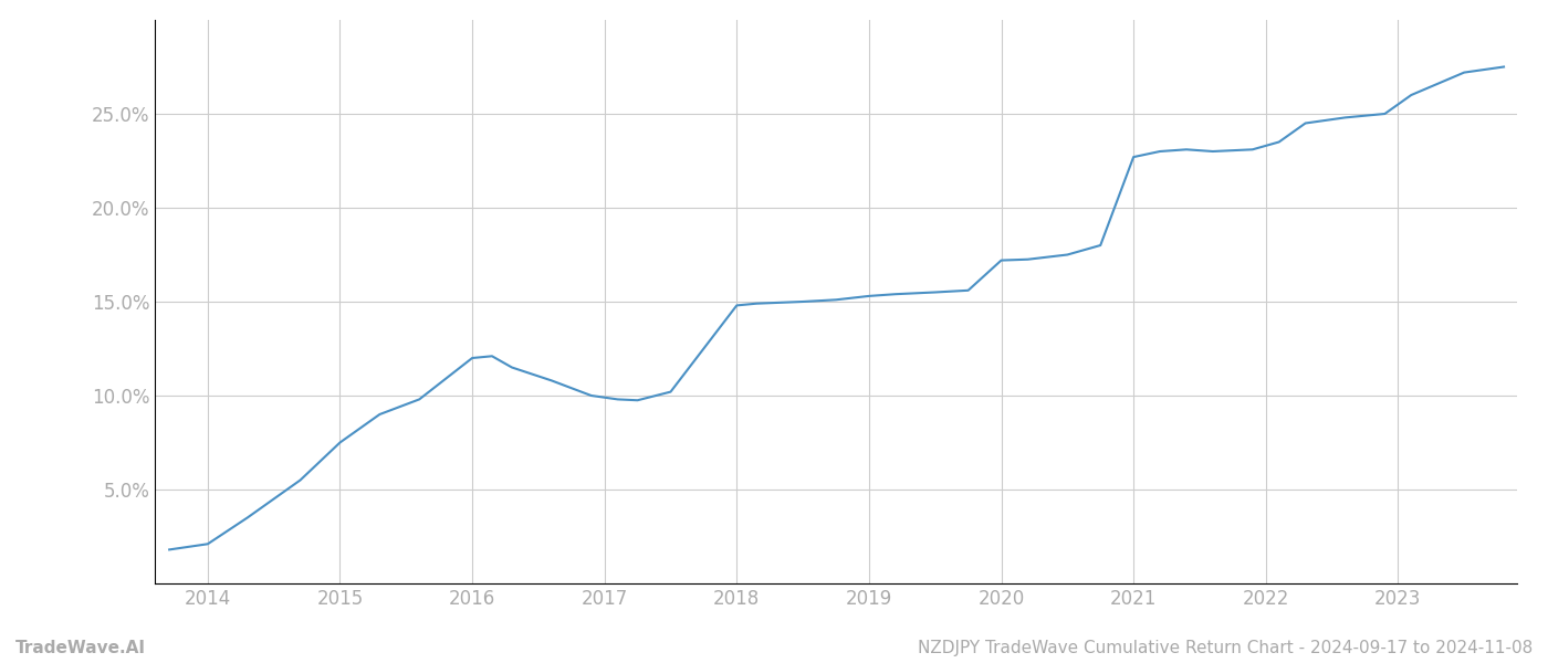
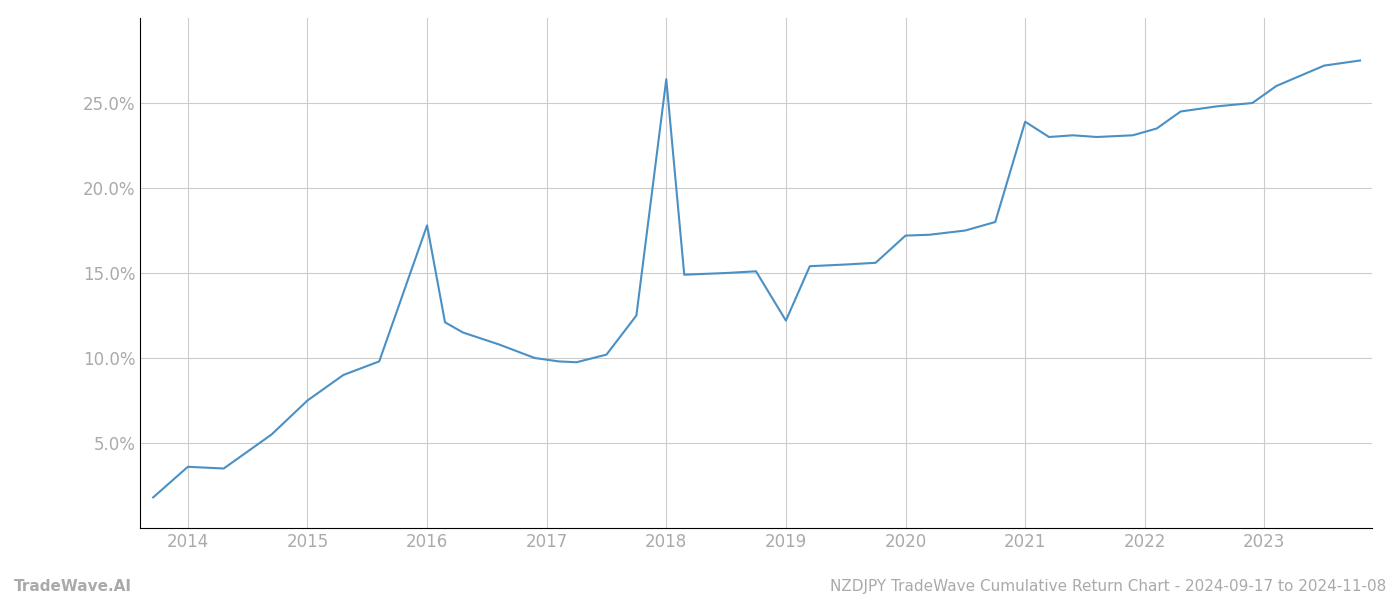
2014: 2.1% -> 3.6%
2016: 12.0% -> 17.8%
2018: 14.8% -> 26.4%
2019: 15.3% -> 12.2%
2021: 22.7% -> 23.9%
